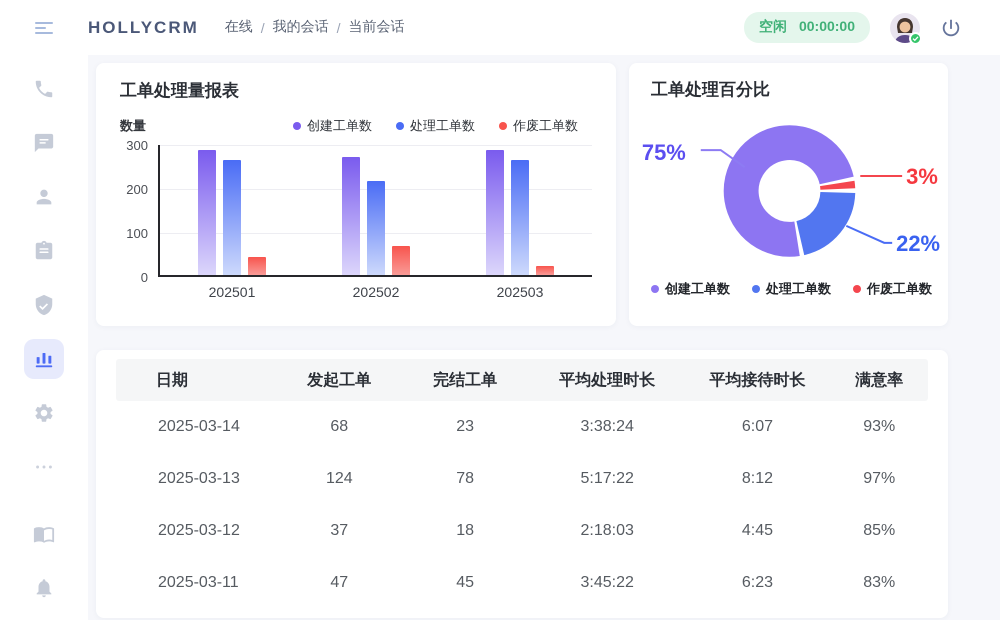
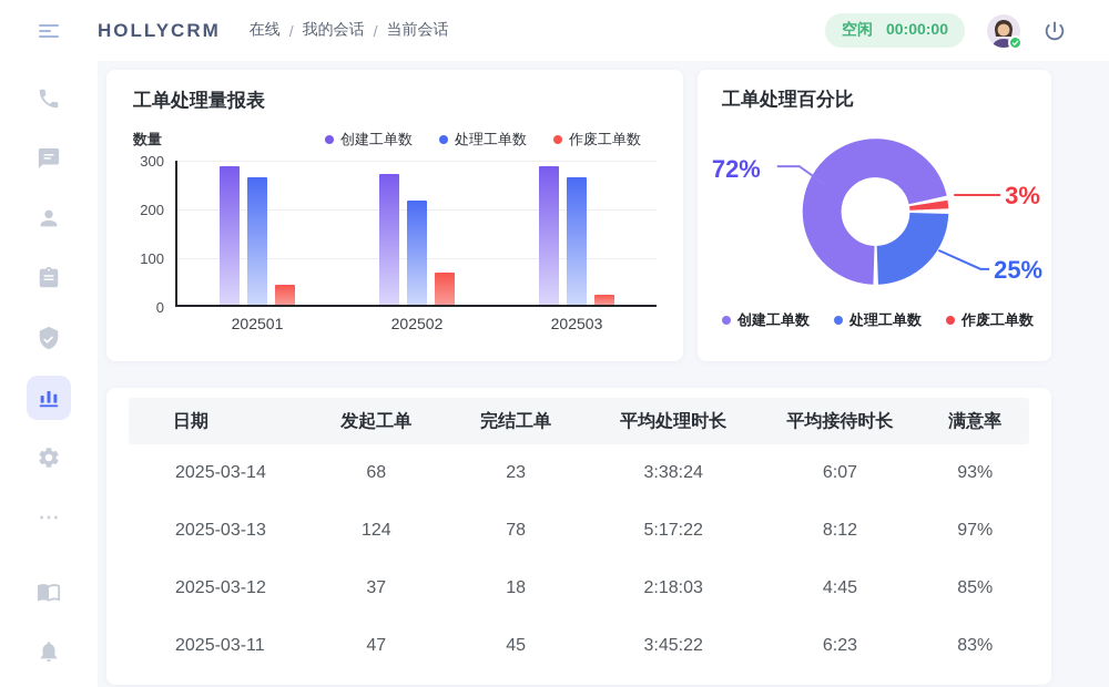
工单处理百分比/创建工单数: 75% -> 72%
工单处理百分比/处理工单数: 22% -> 25%
